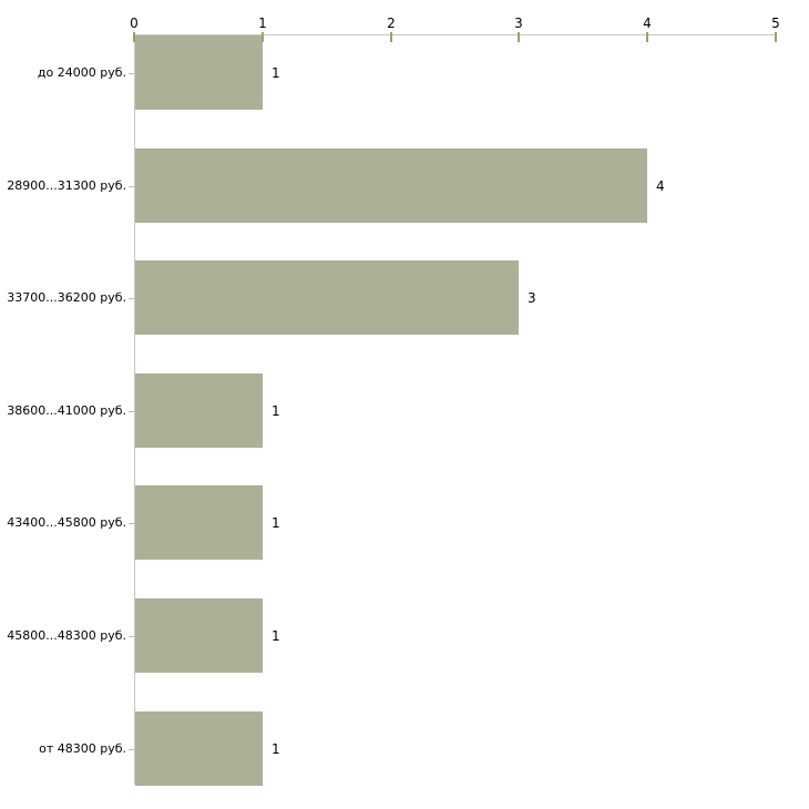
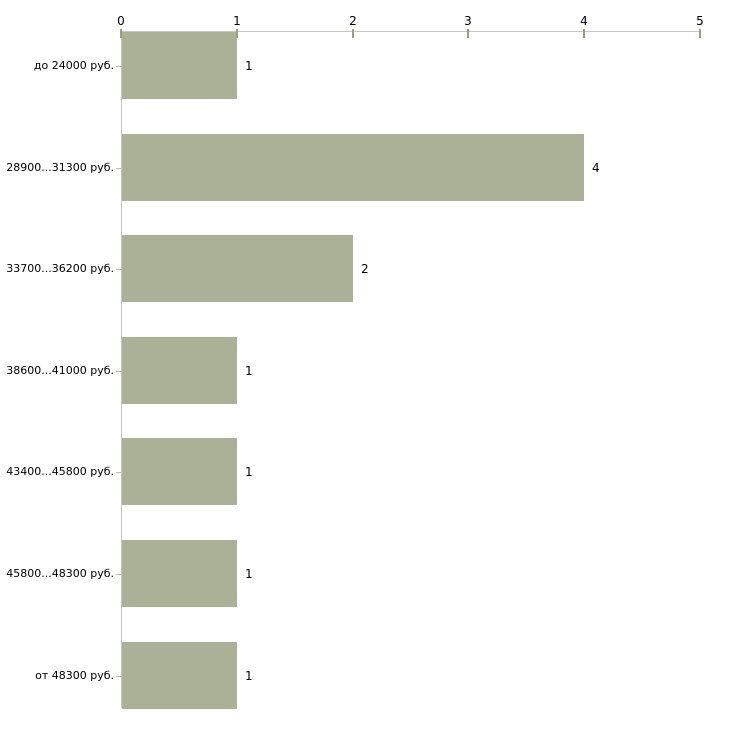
33700...36200 руб.: 3 -> 2
